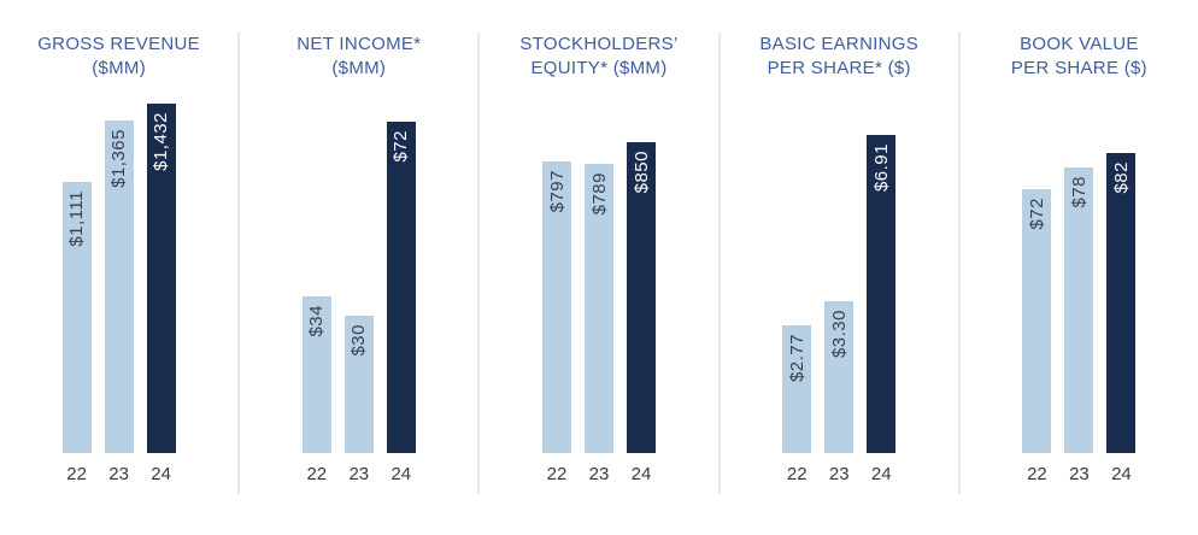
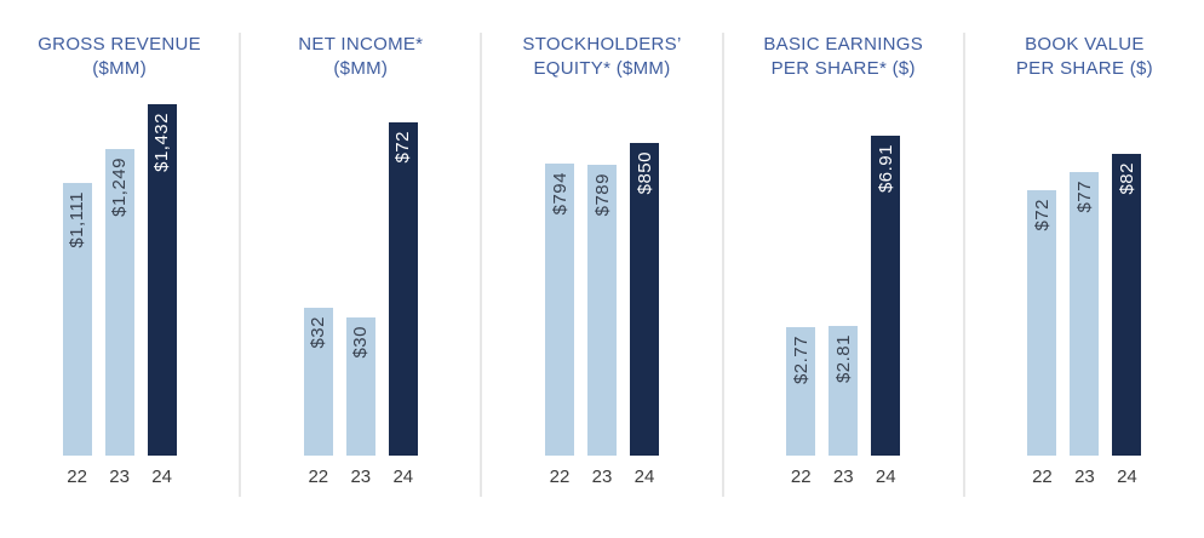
GROSS REVENUE ($MM)/23: $1,365 -> $1,249
NET INCOME* ($MM)/22: $34 -> $32
STOCKHOLDERS’ EQUITY* ($MM)/22: $797 -> $794
BASIC EARNINGS PER SHARE* ($)/23: $3.30 -> $2.81
BOOK VALUE PER SHARE ($)/23: $78 -> $77
